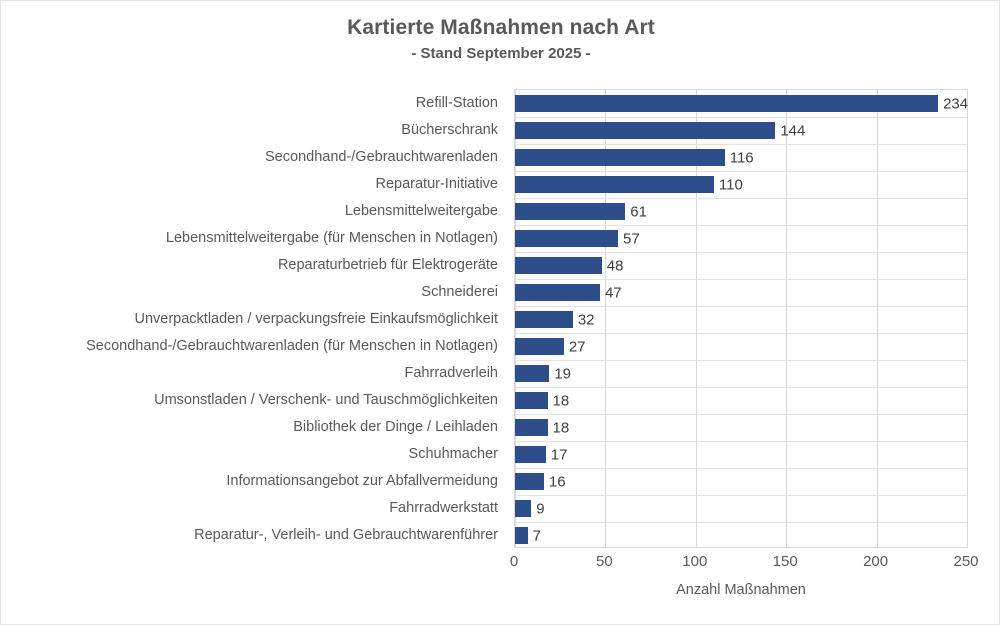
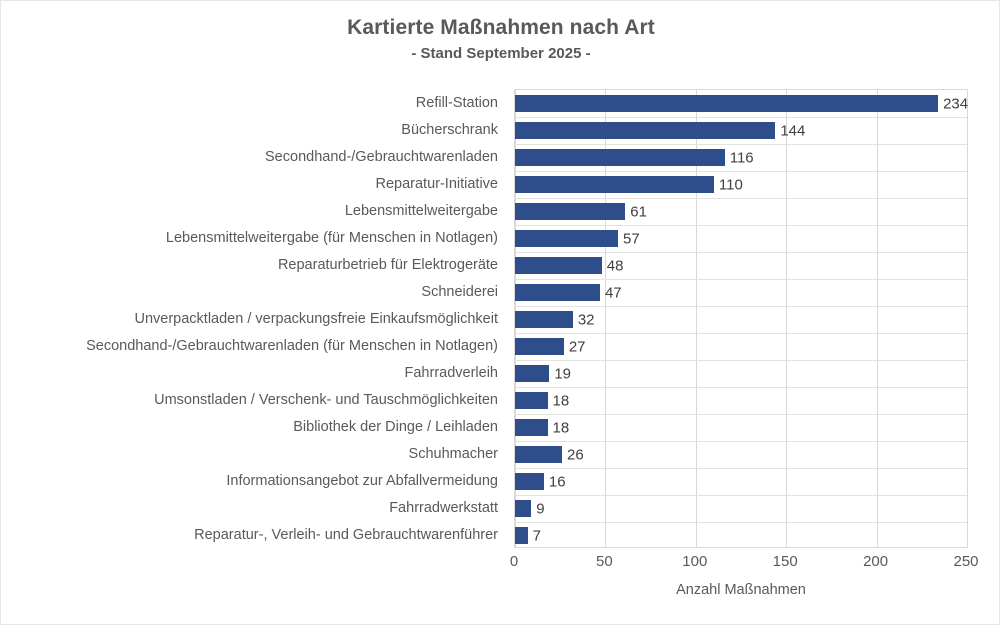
Schuhmacher: 17 -> 26
